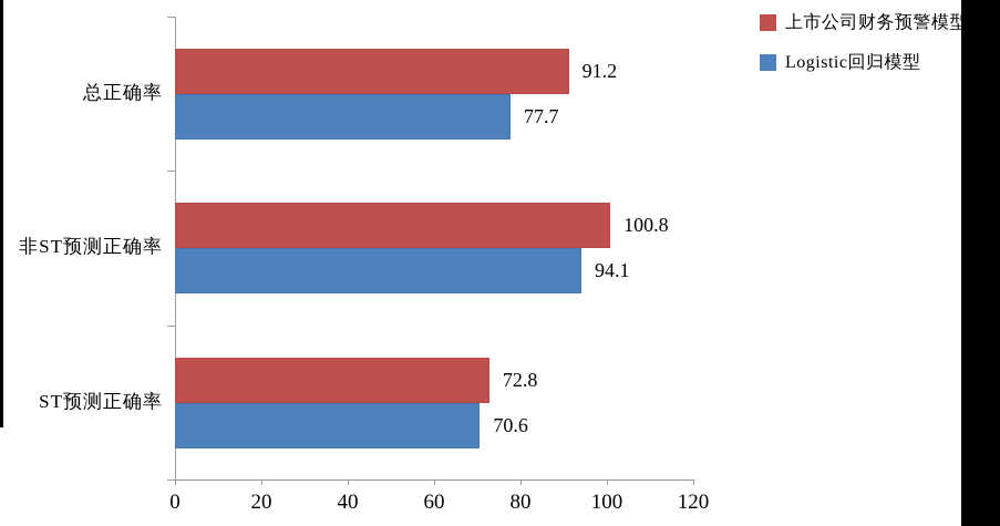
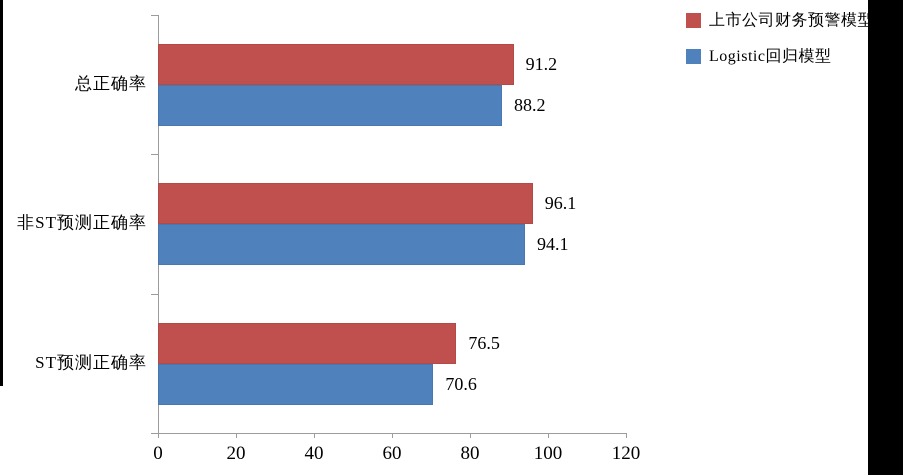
Logistic回归模型/总正确率: 77.7 -> 88.2
上市公司财务预警模型/非ST预测正确率: 100.8 -> 96.1
上市公司财务预警模型/ST预测正确率: 72.8 -> 76.5
